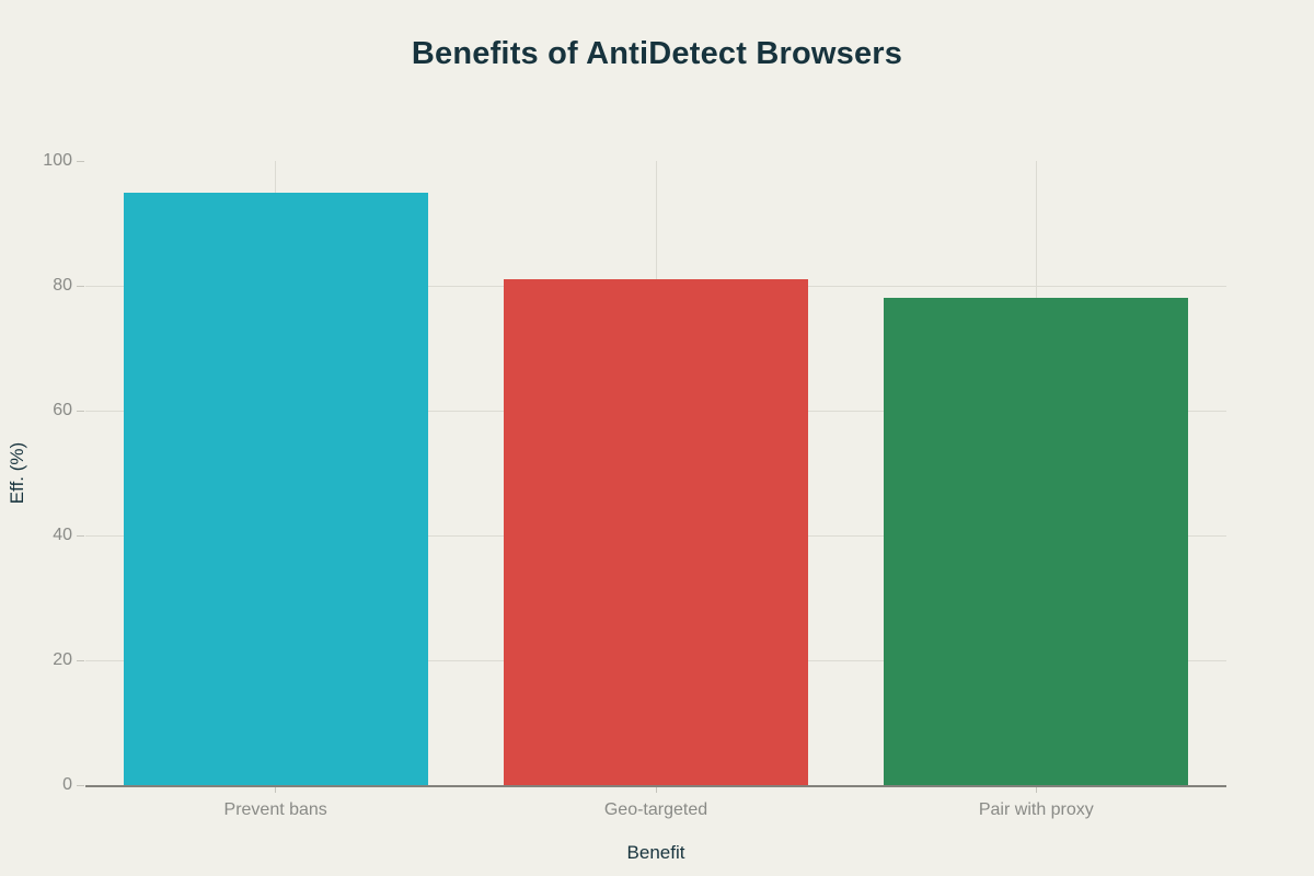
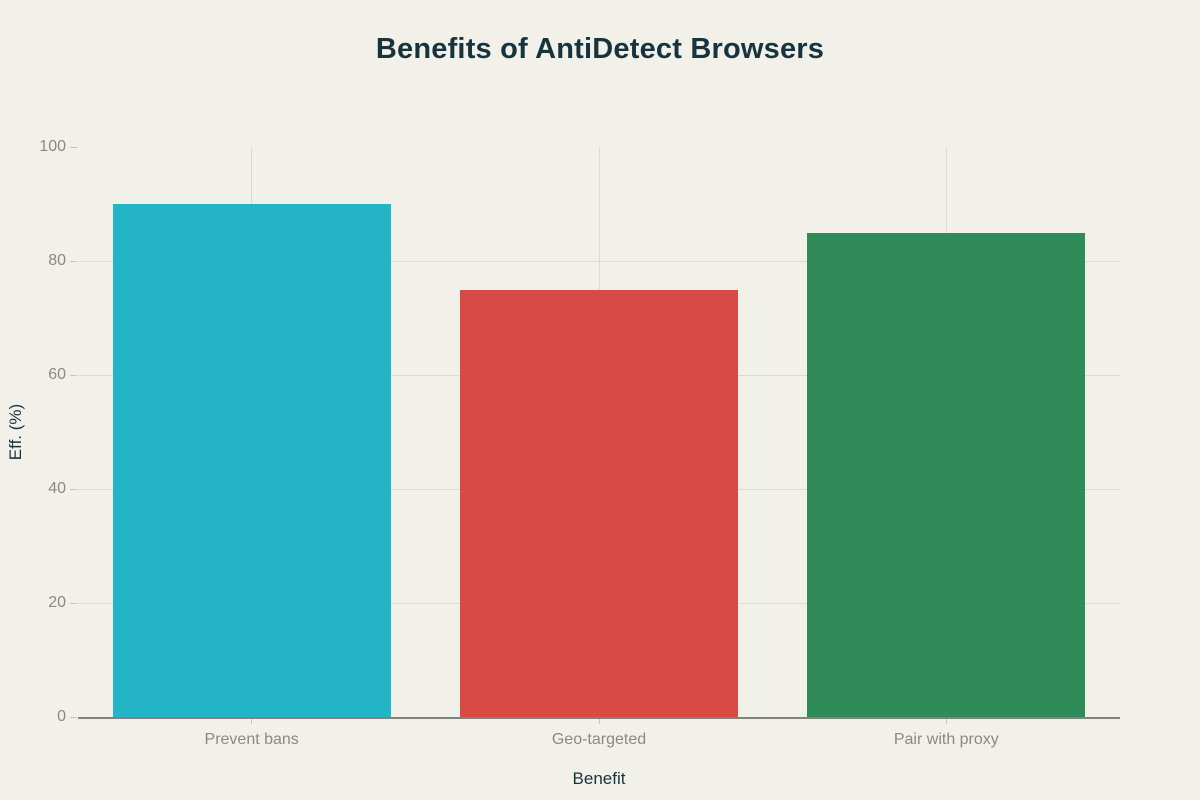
Prevent bans: 95 -> 90
Geo-targeted: 81 -> 75
Pair with proxy: 78 -> 85
